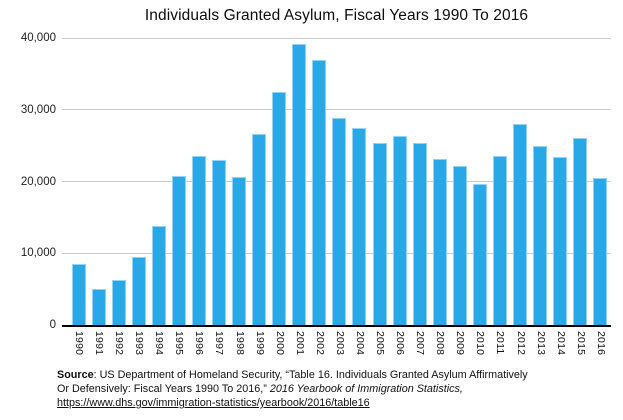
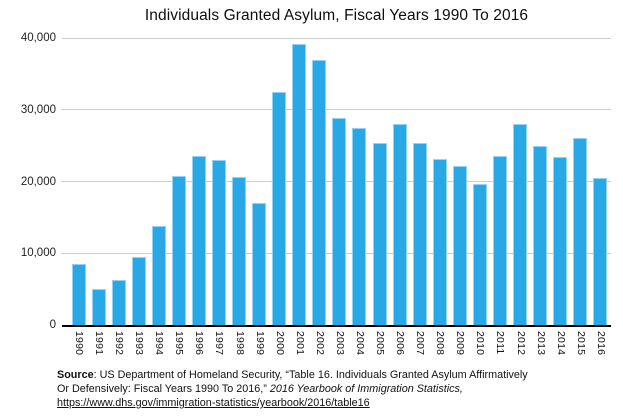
1999: 27000 -> 17000
2006: 26000 -> 28000
